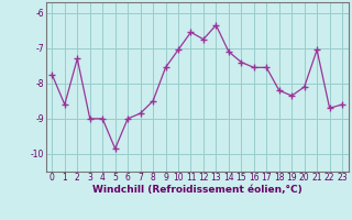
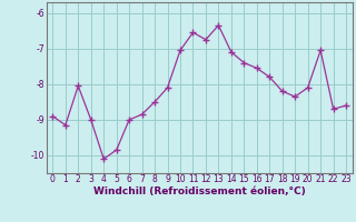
0: -7.75 -> -8.90
1: -8.60 -> -9.15
2: -7.30 -> -8.05
4: -9.00 -> -10.10
9: -7.55 -> -8.10
17: -7.55 -> -7.80
